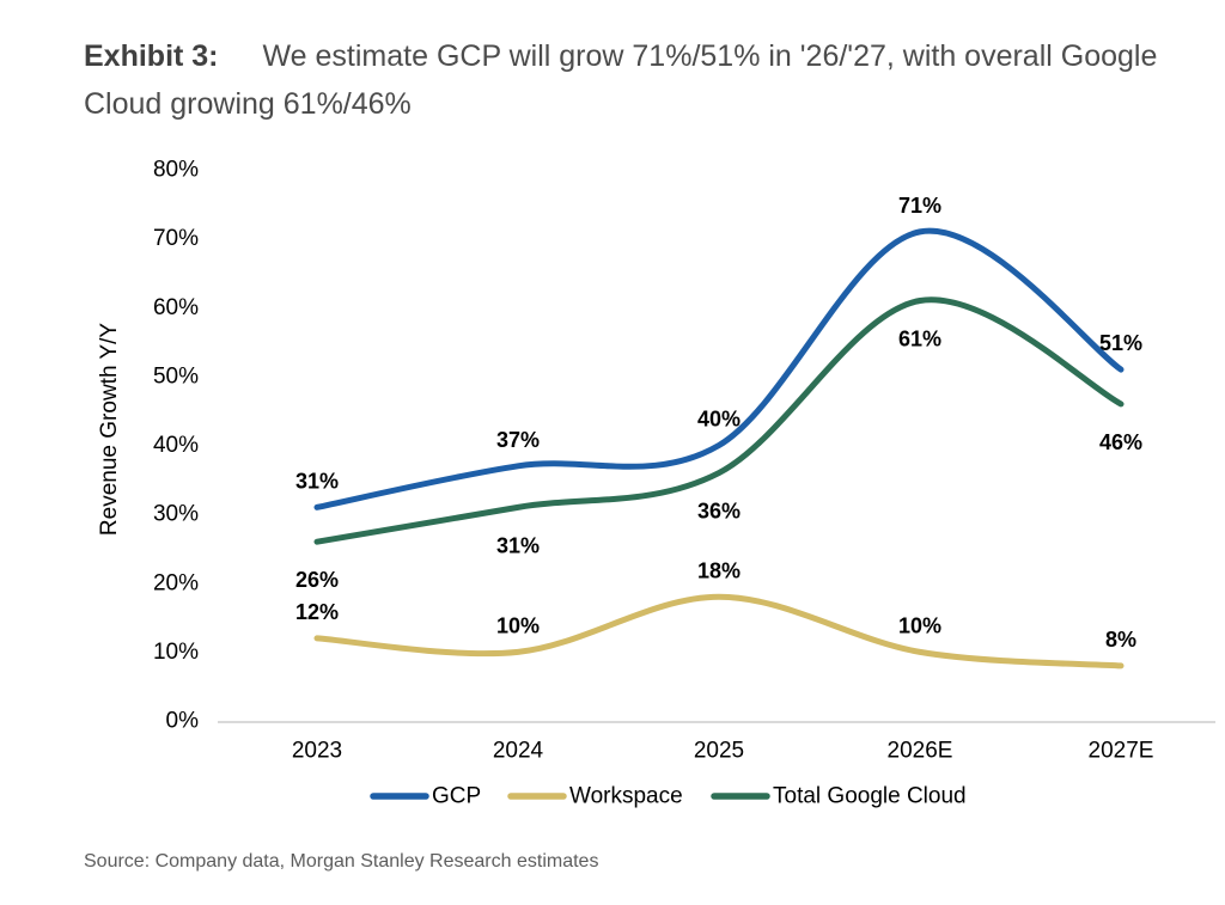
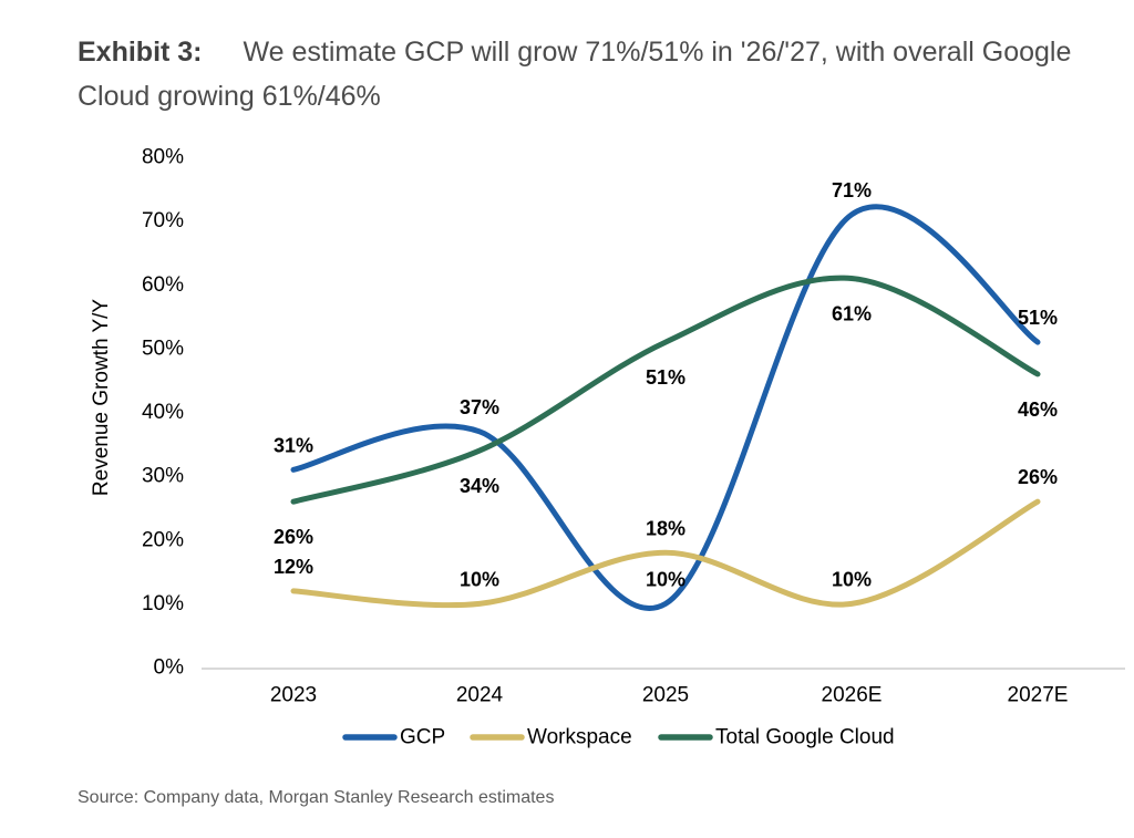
Total Google Cloud/2024: 31% -> 34%
GCP/2025: 40% -> 10%
Total Google Cloud/2025: 36% -> 51%
Workspace/2027E: 8% -> 26%
